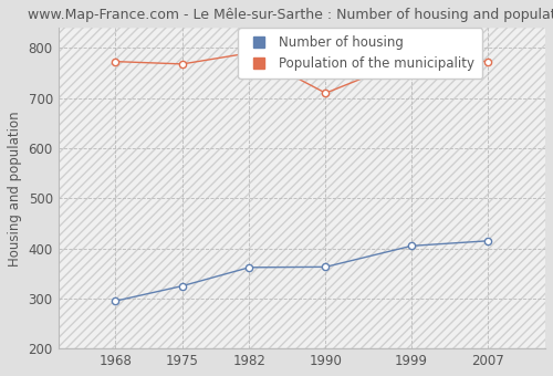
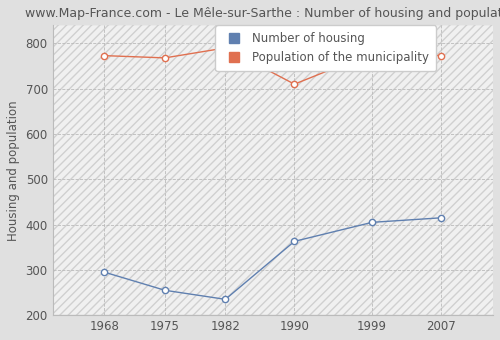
Number of housing/1975: 325 -> 255
Number of housing/1982: 362 -> 235
